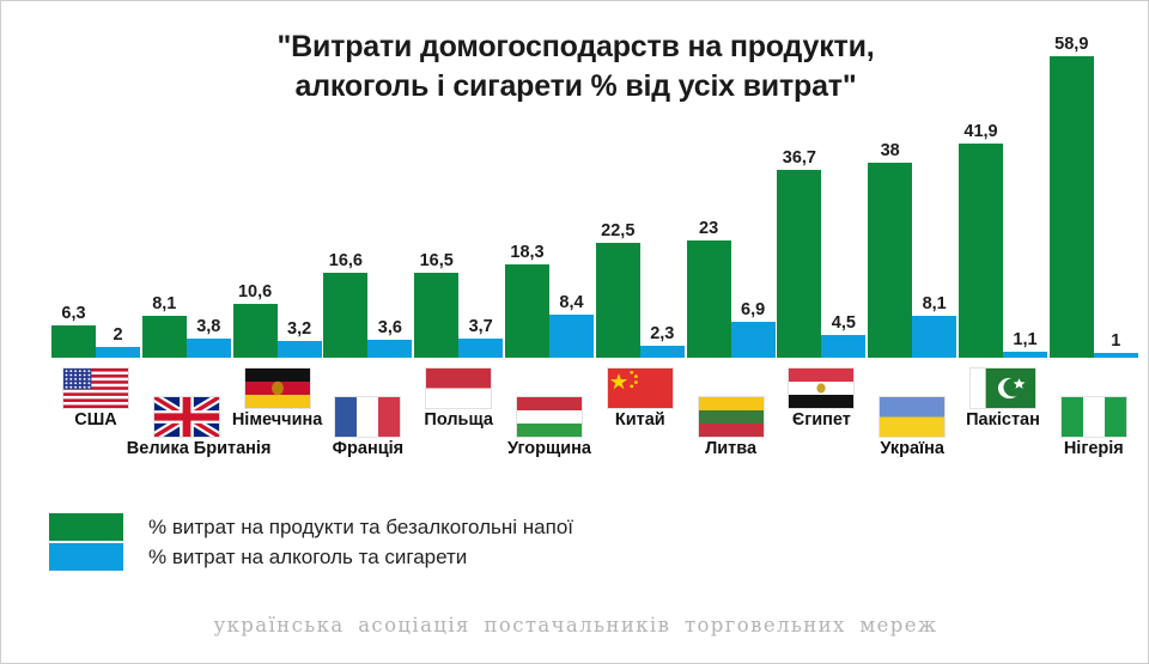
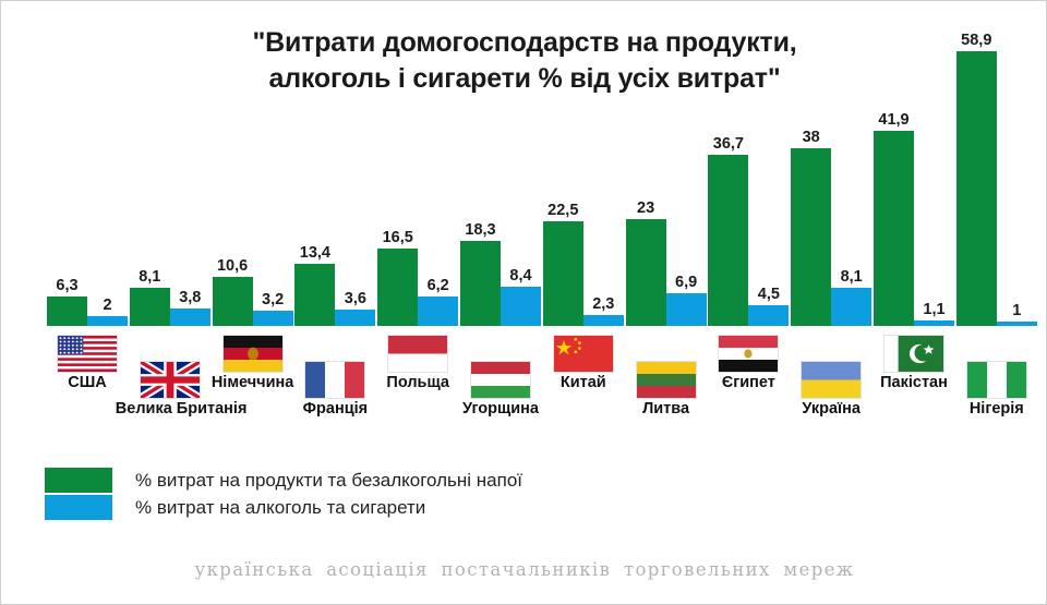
% витрат на продукти та безалкогольні напої/Франція: 16,6 -> 13,4
% витрат на алкоголь та сигарети/Польща: 3,7 -> 6,2
